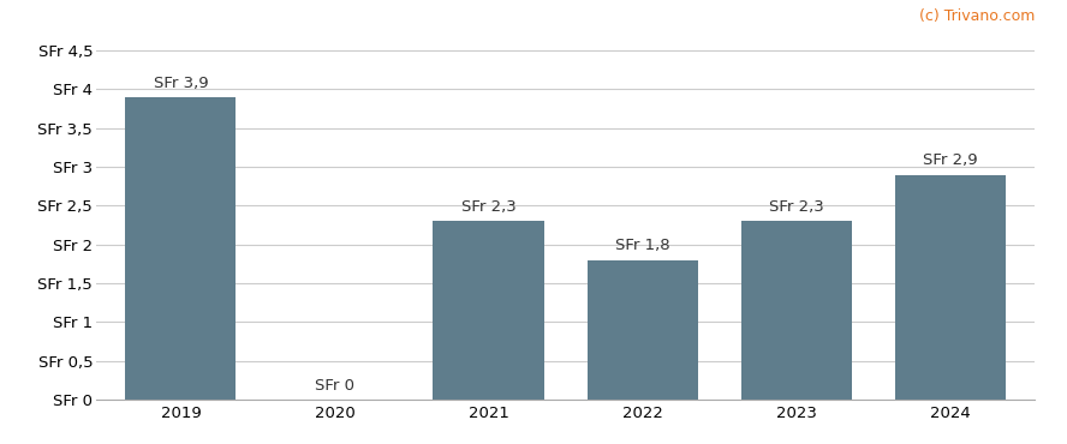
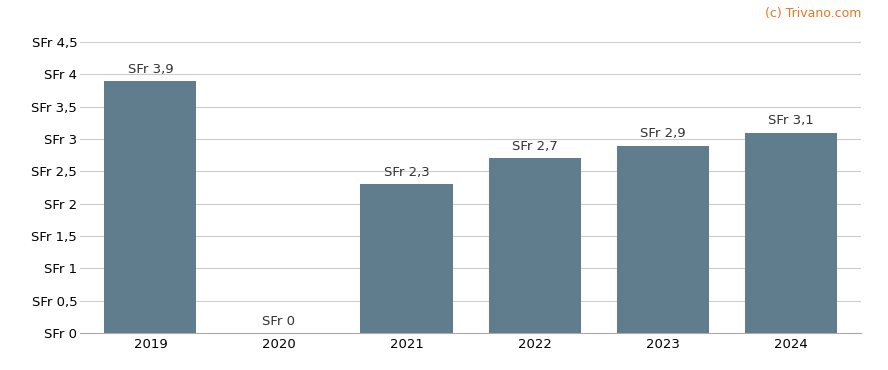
2022: 1,8 -> 2,7
2023: 2,3 -> 2,9
2024: 2,9 -> 3,1
